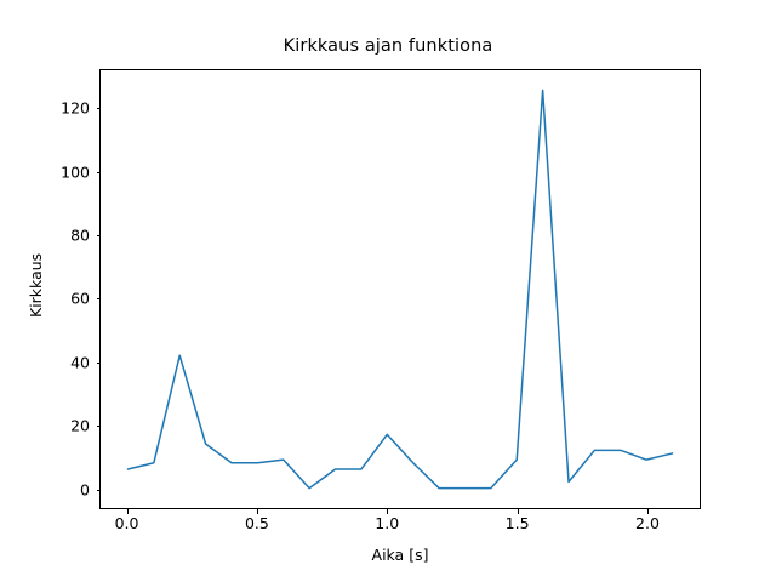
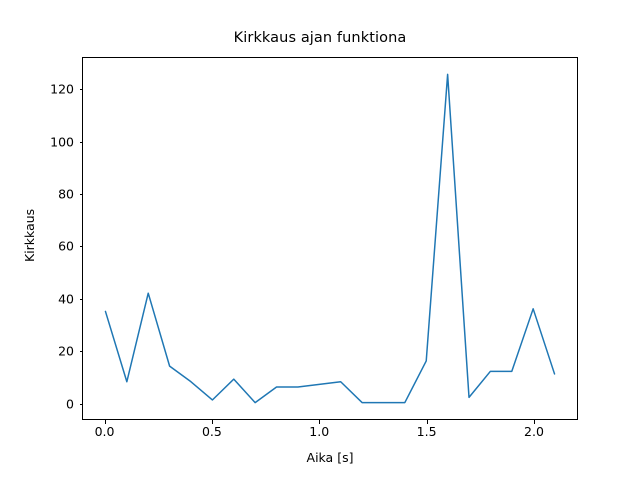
0.0: 6 -> 35
0.5: 8 -> 1
1.0: 17 -> 7
1.5: 9 -> 16
2.0: 9 -> 36
